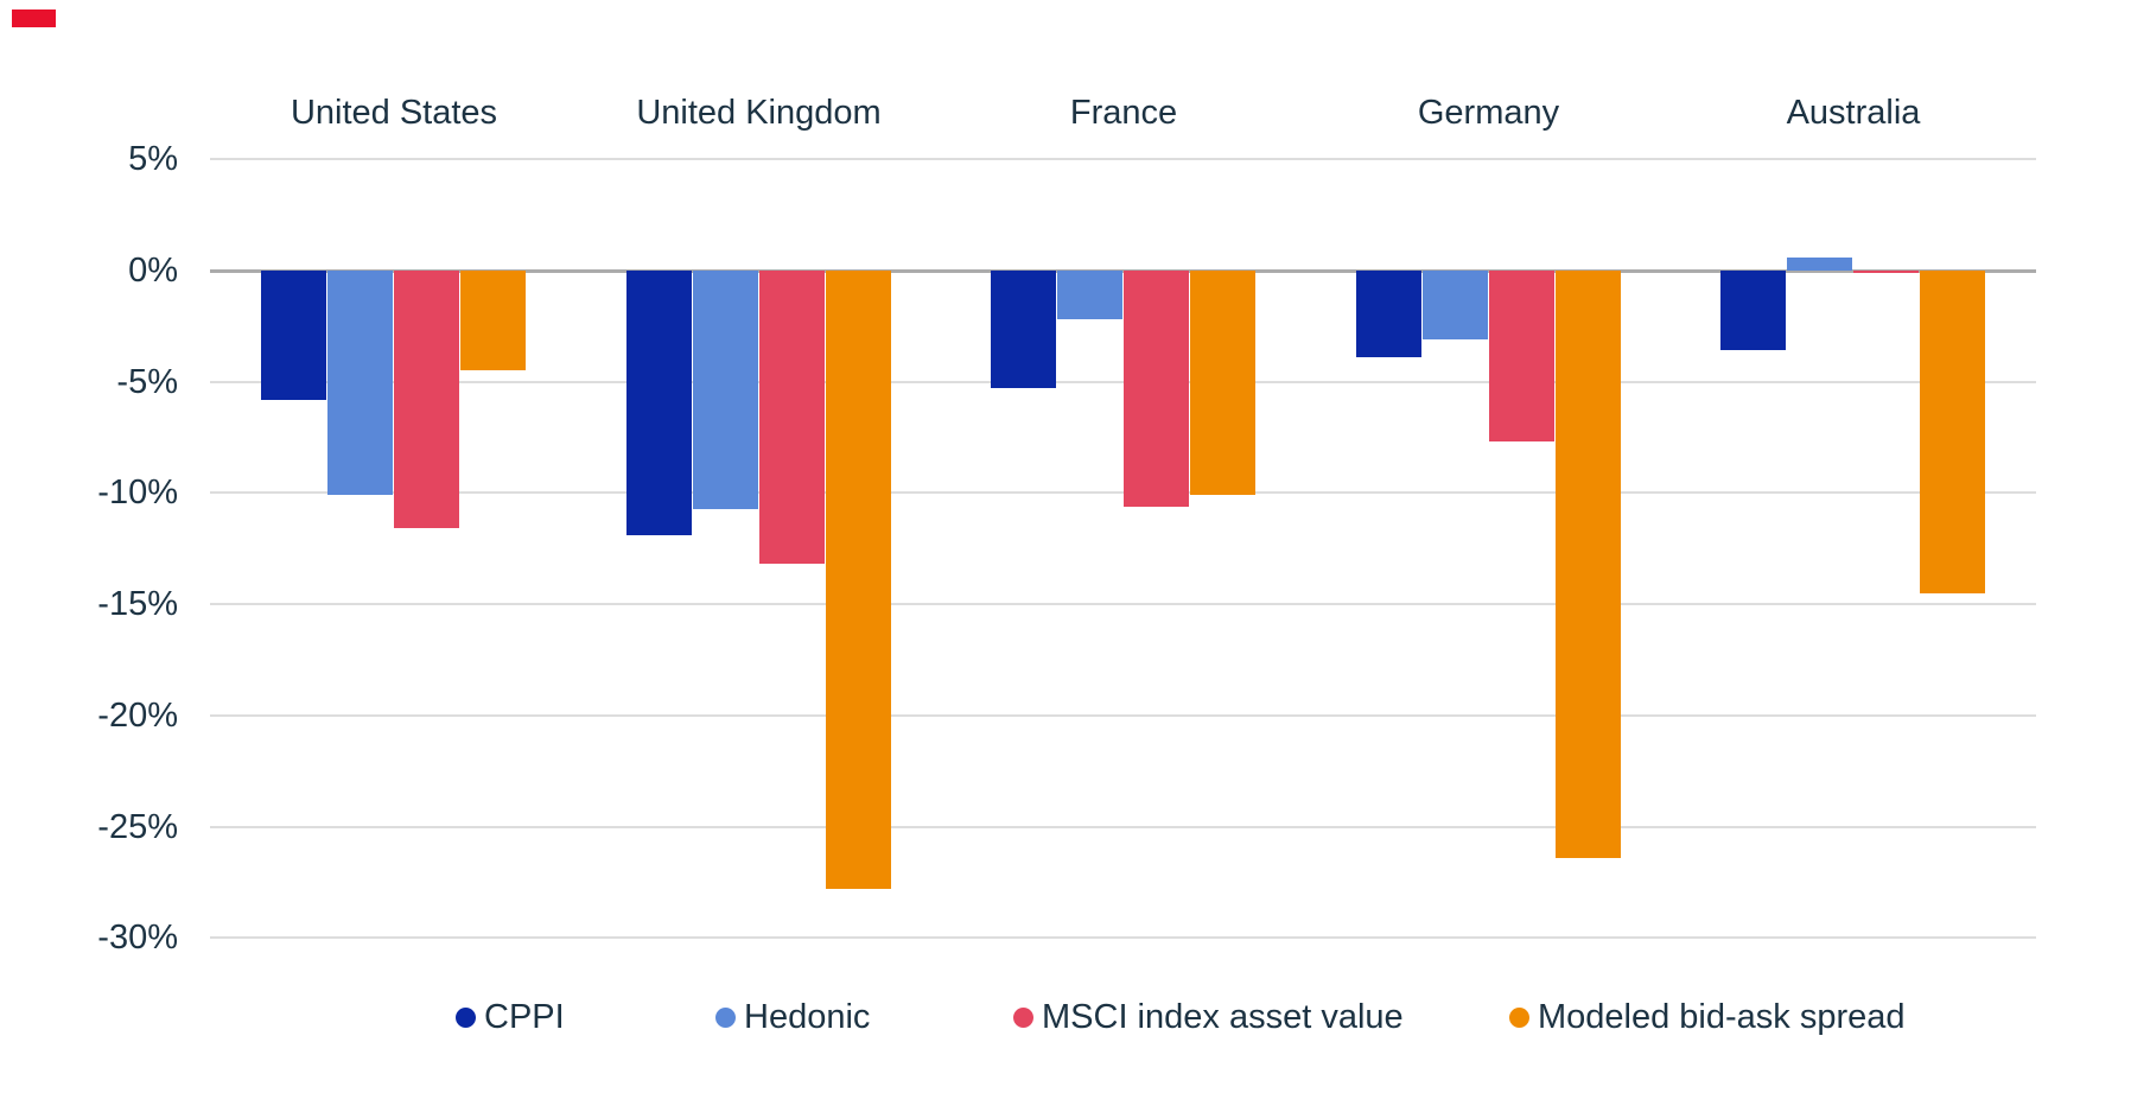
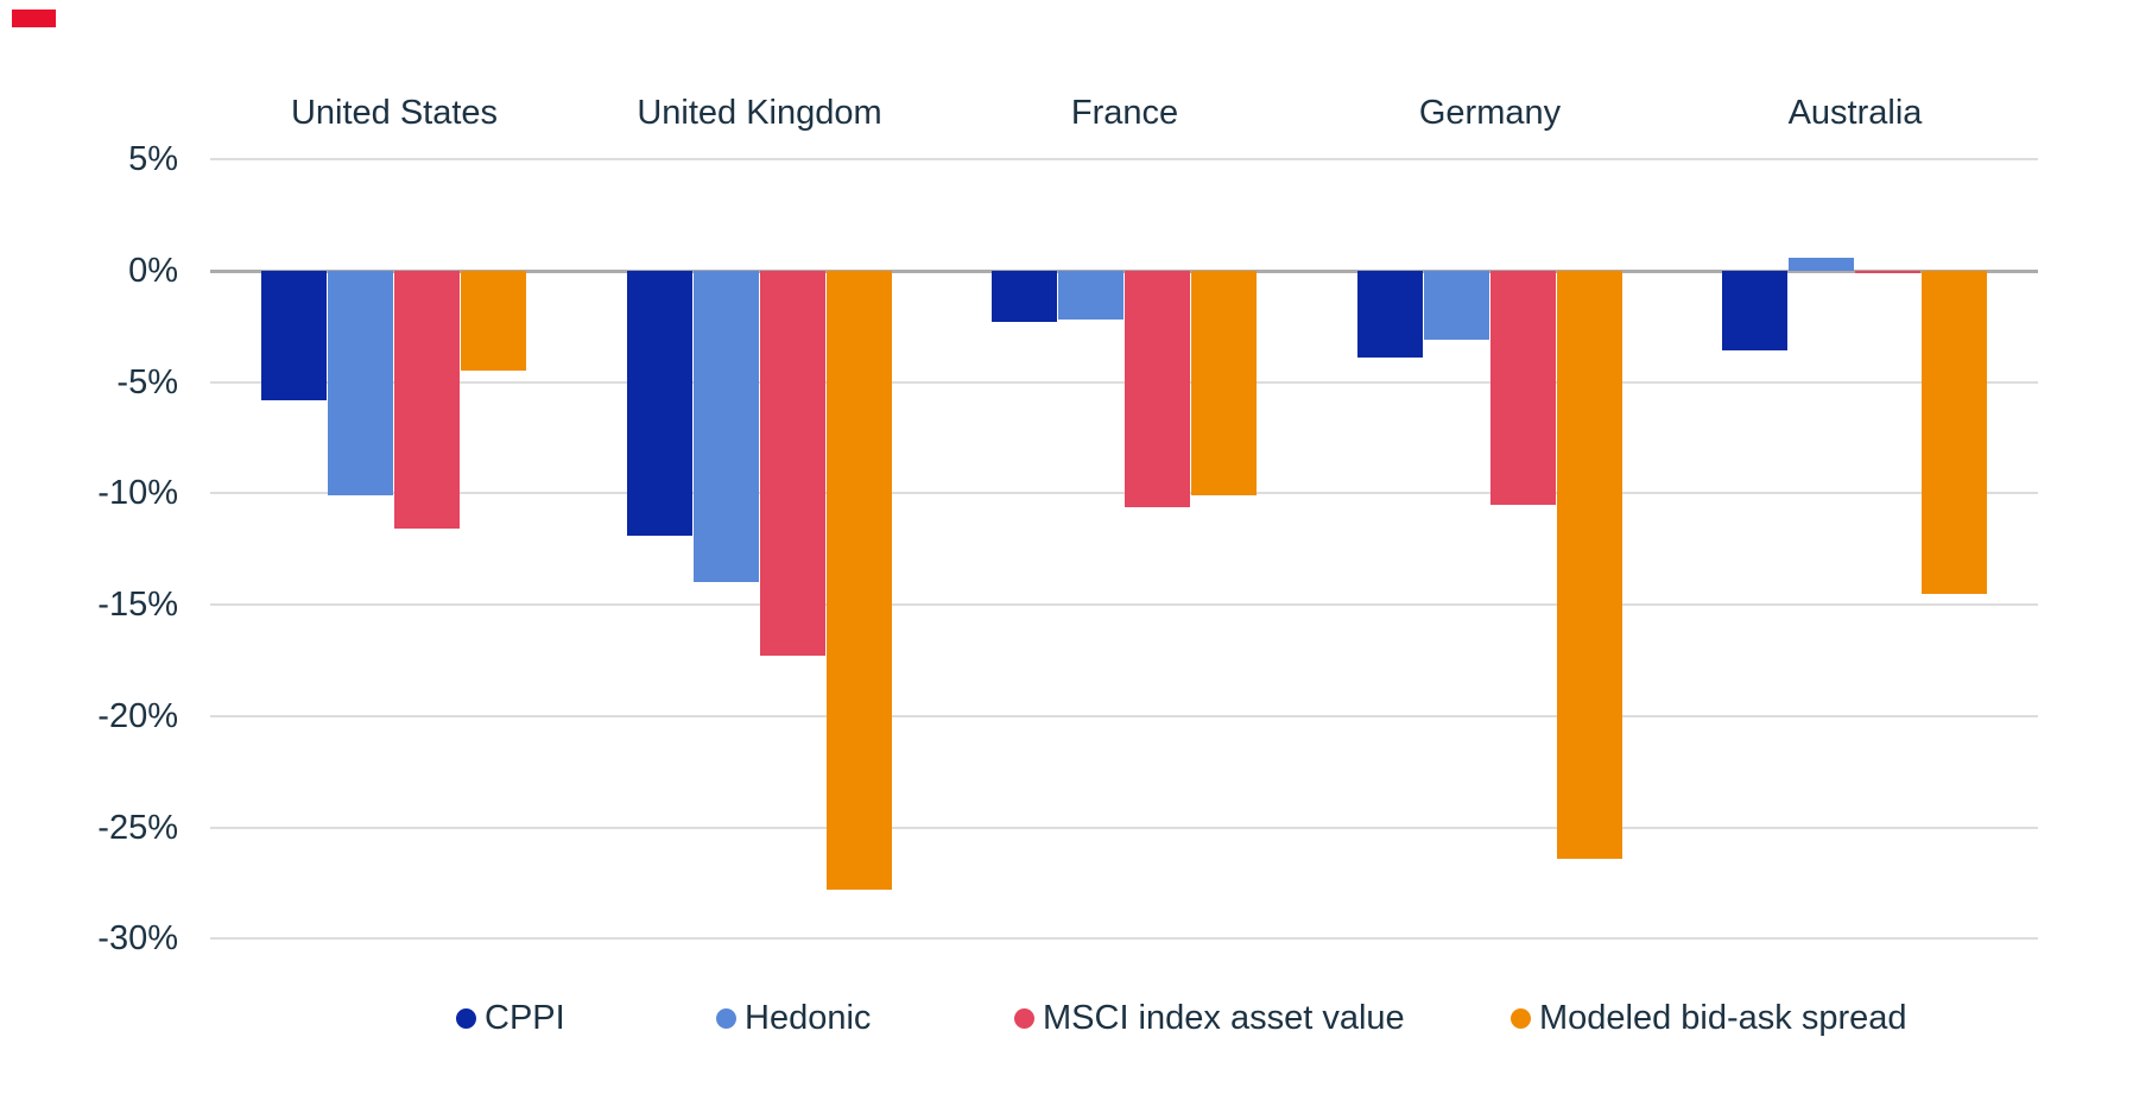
Hedonic/United Kingdom: -10.7% -> -14.0%
MSCI index asset value/United Kingdom: -13.2% -> -17.3%
CPPI/France: -5.3% -> -2.3%
MSCI index asset value/Germany: -7.7% -> -10.5%
